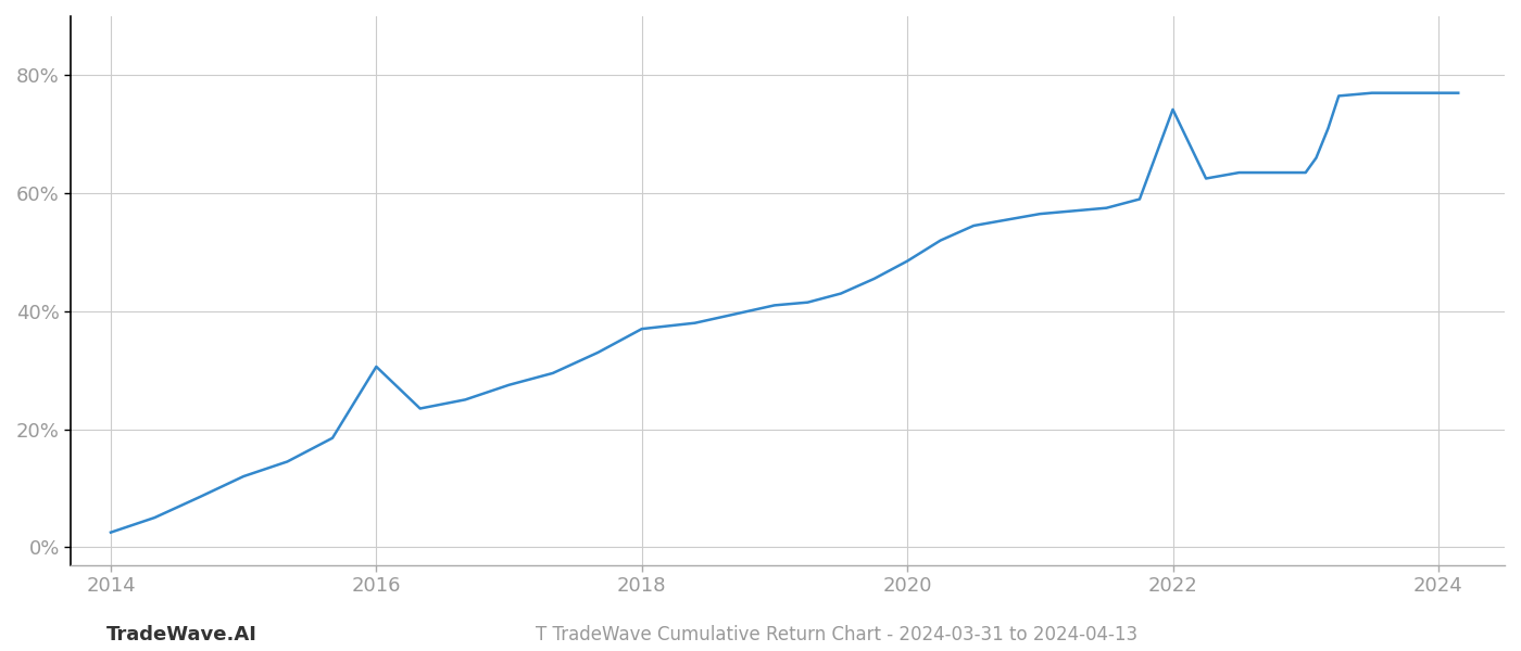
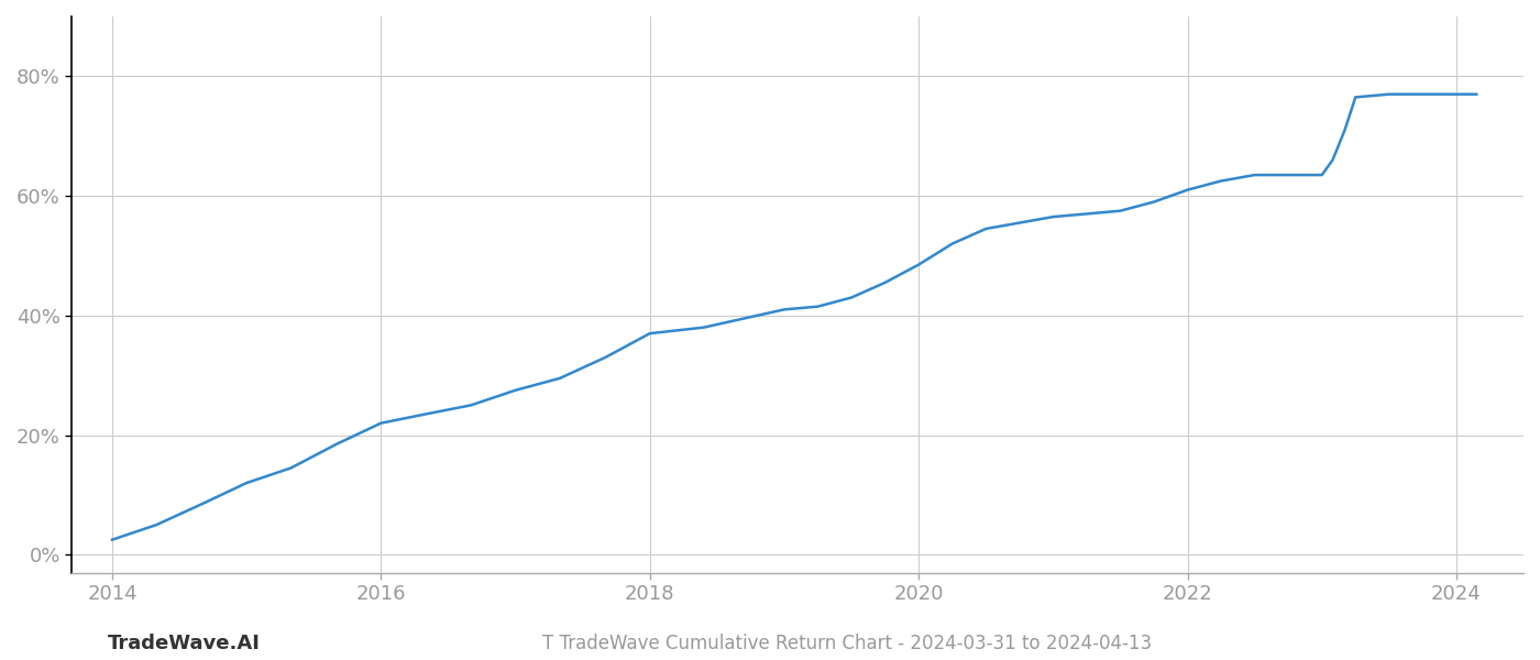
2016: 30.6% -> 22.0%
2022: 74.2% -> 61.0%
